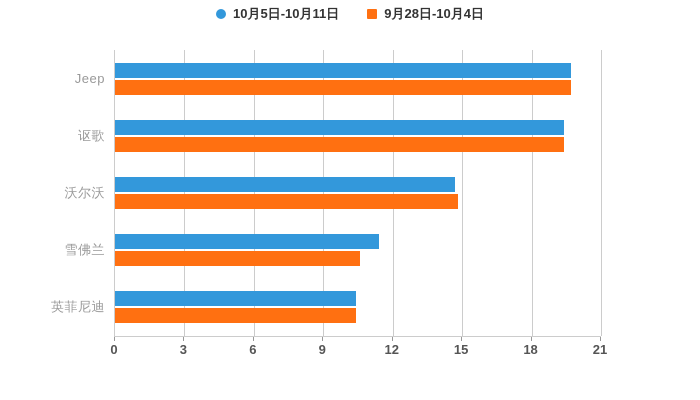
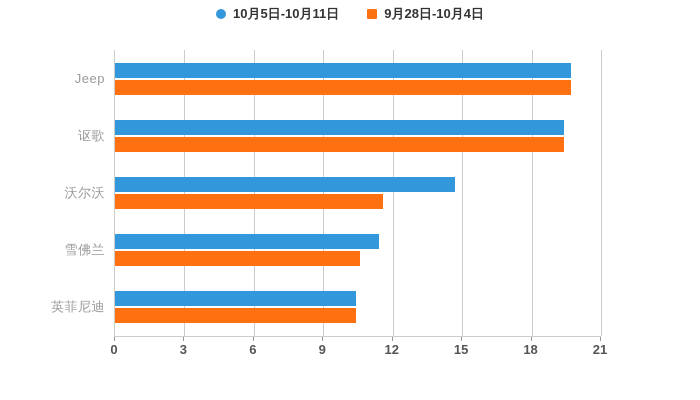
9月28日-10月4日/沃尔沃: 14.8 -> 11.6
